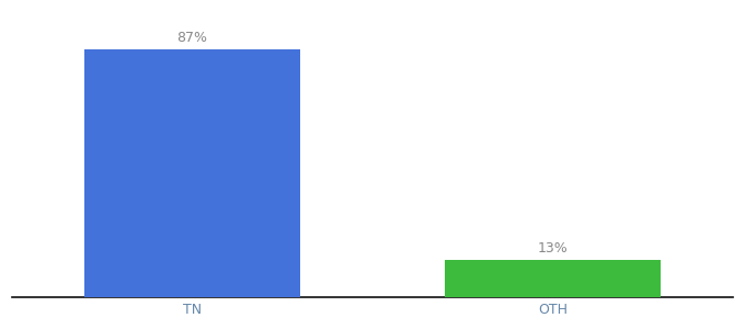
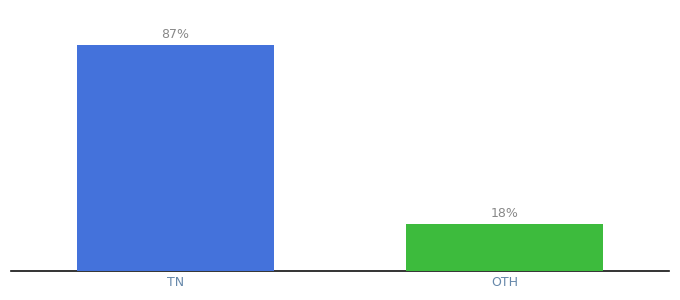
OTH: 13% -> 18%
